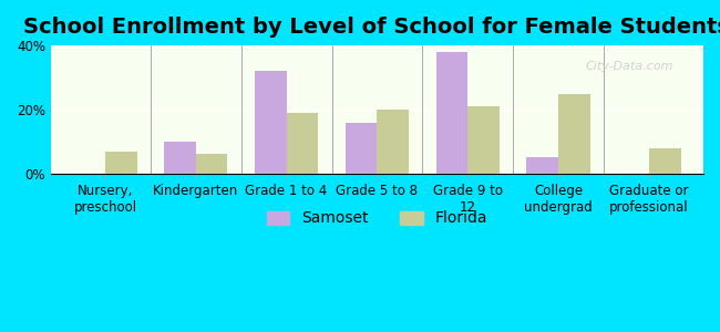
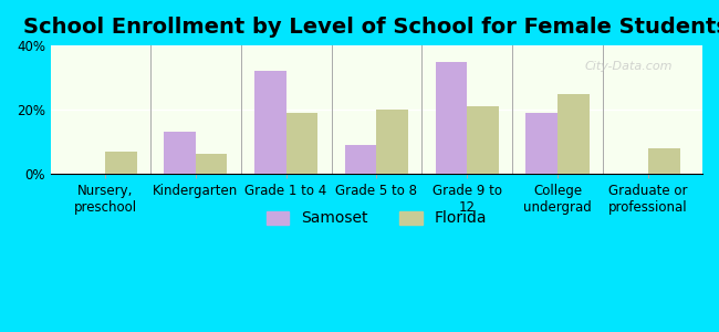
Samoset/Kindergarten: 10% -> 13%
Samoset/Grade 5 to 8: 16% -> 9%
Samoset/Grade 9 to 12: 38% -> 35%
Samoset/College undergrad: 5% -> 19%
